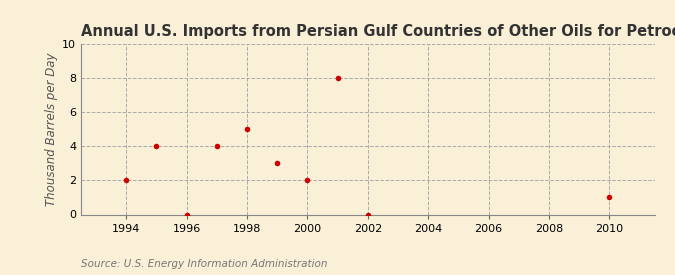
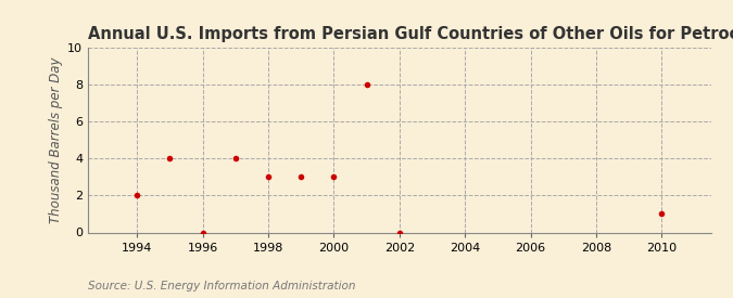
1998: 5 -> 3
2000: 2 -> 3
